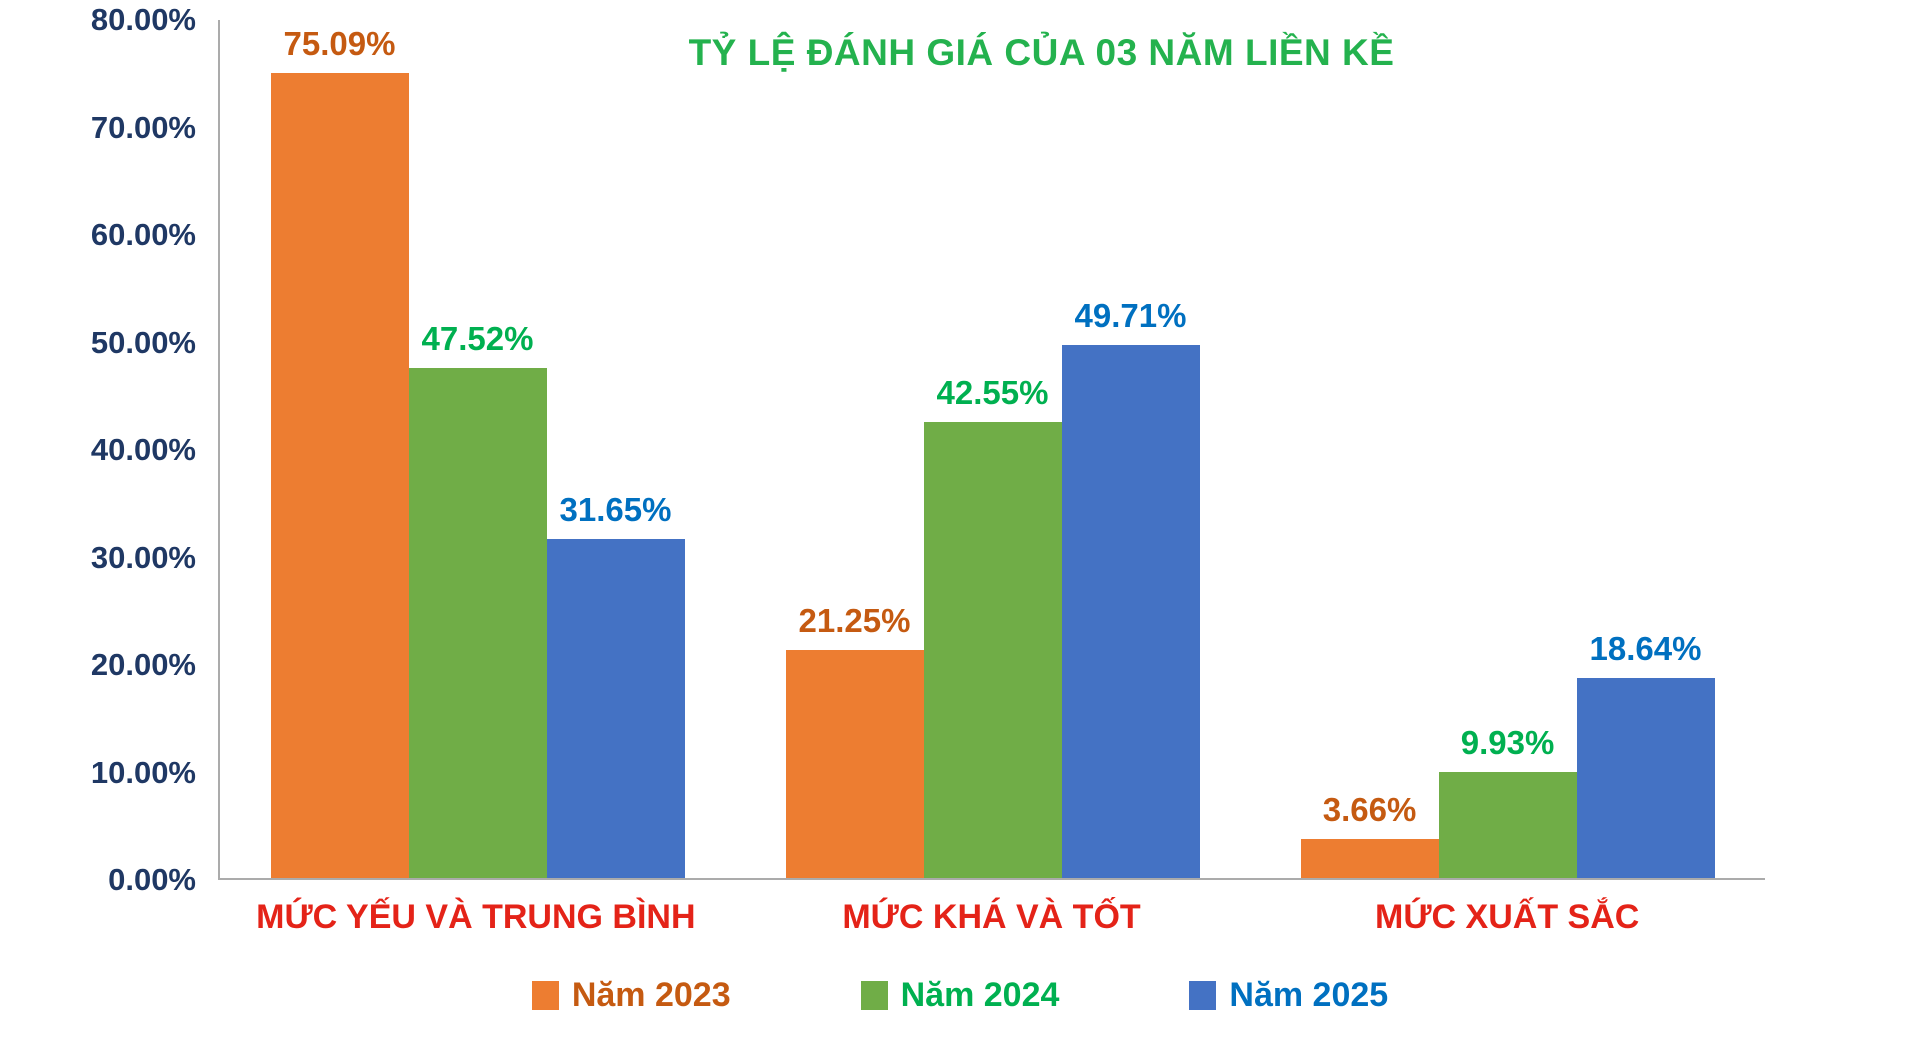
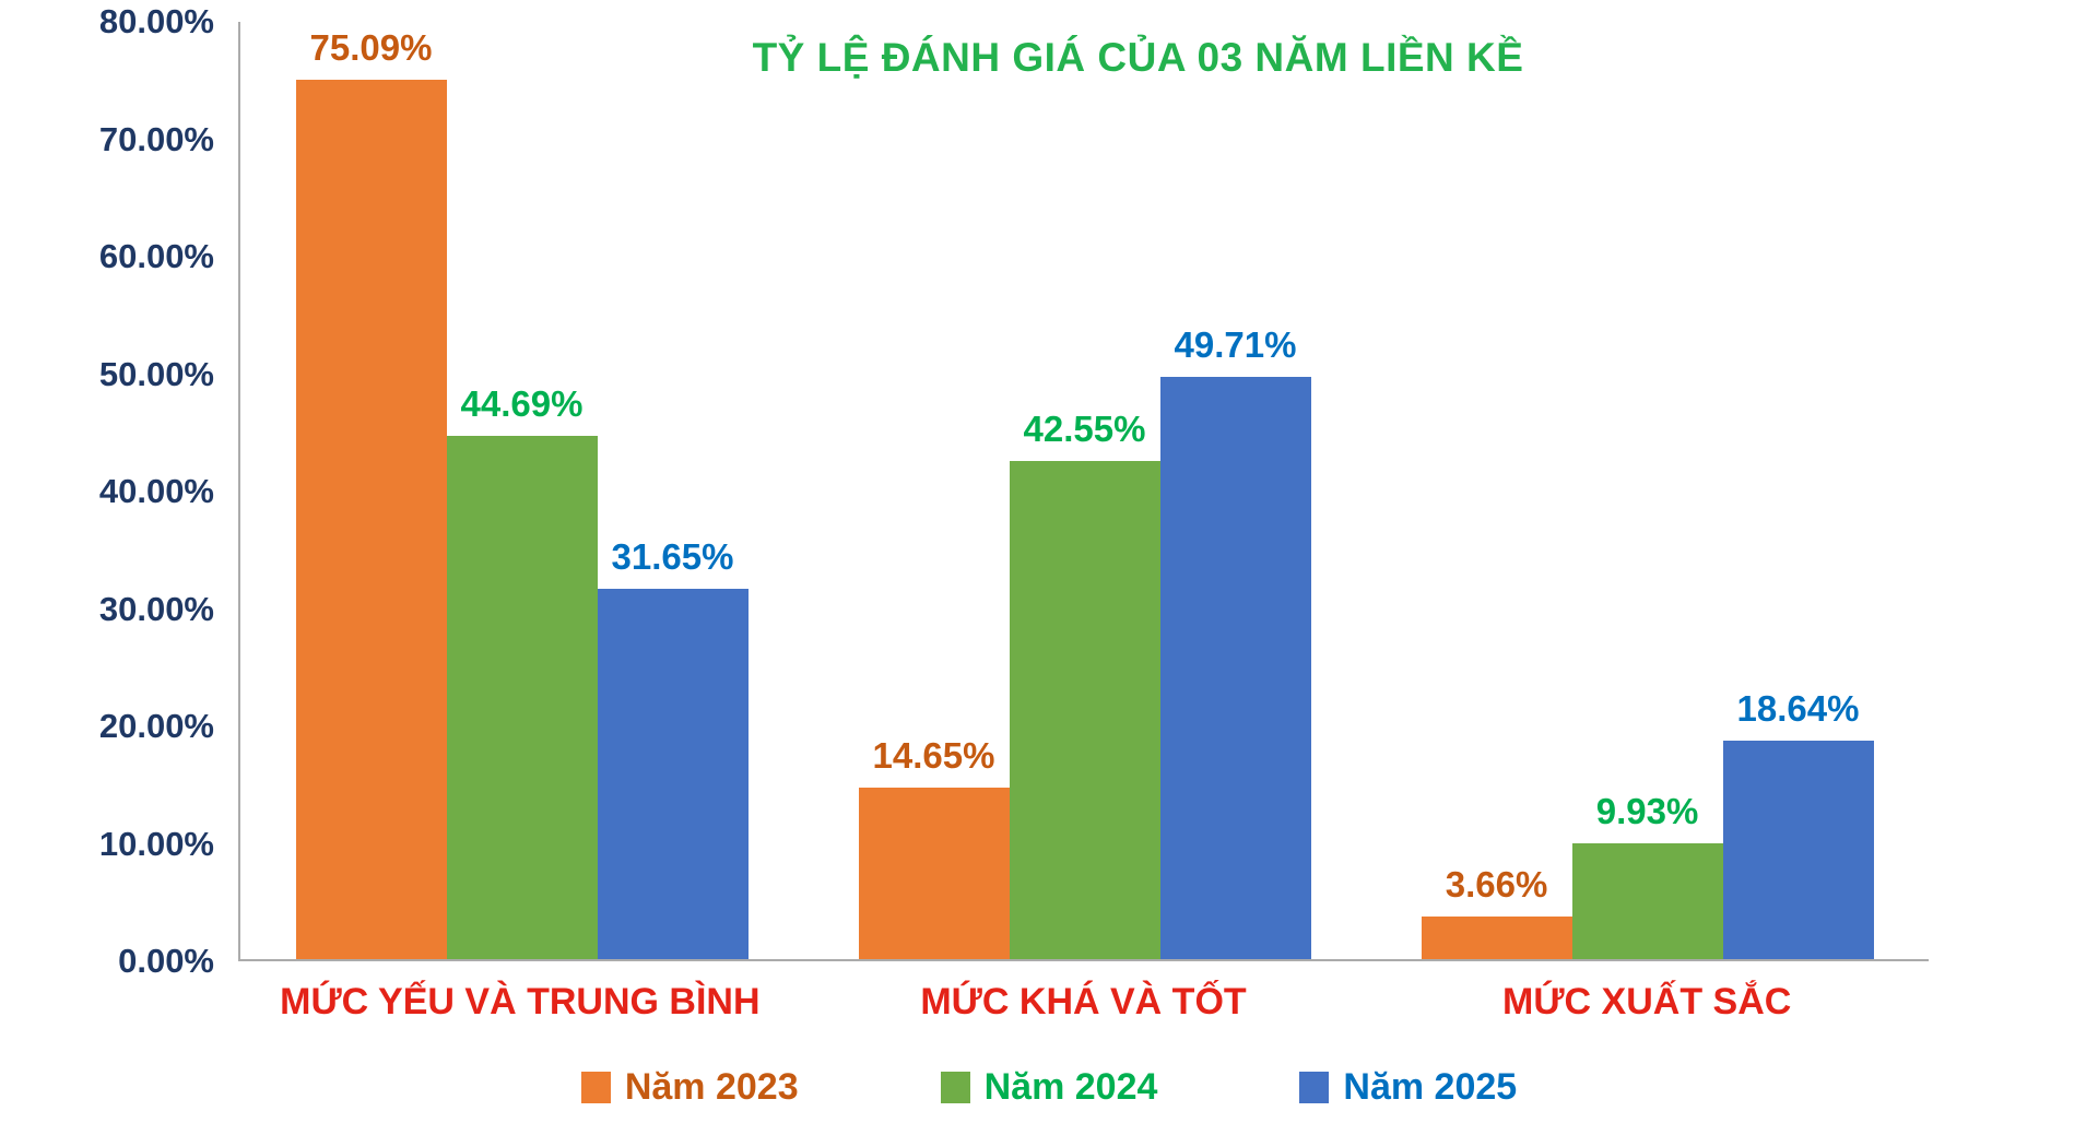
Năm 2024/MỨC YẾU VÀ TRUNG BÌNH: 47.52% -> 44.69%
Năm 2023/MỨC KHÁ VÀ TỐT: 21.25% -> 14.65%
